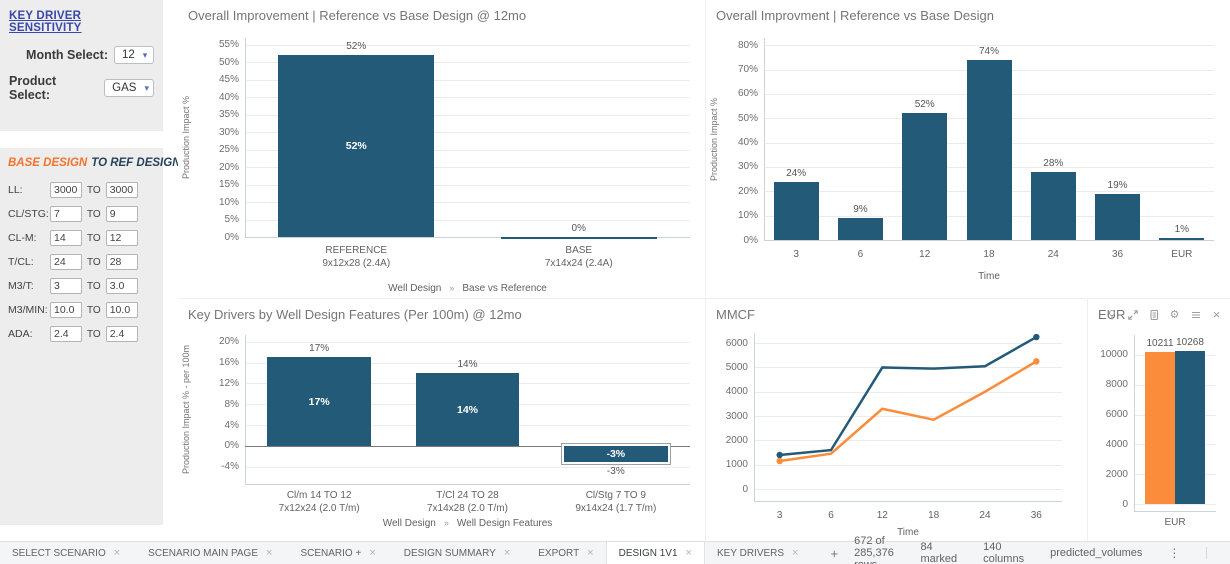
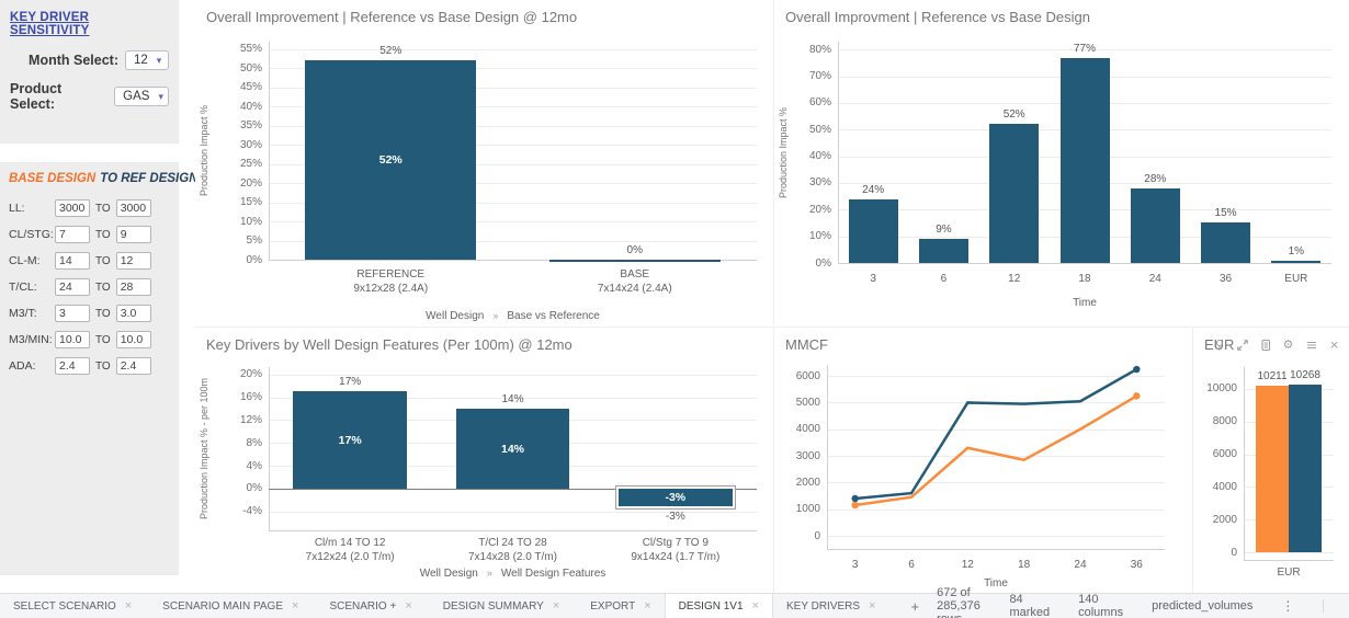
Overall Improvment | Reference vs Base Design/18: 74% -> 77%
Overall Improvment | Reference vs Base Design/36: 19% -> 15%
